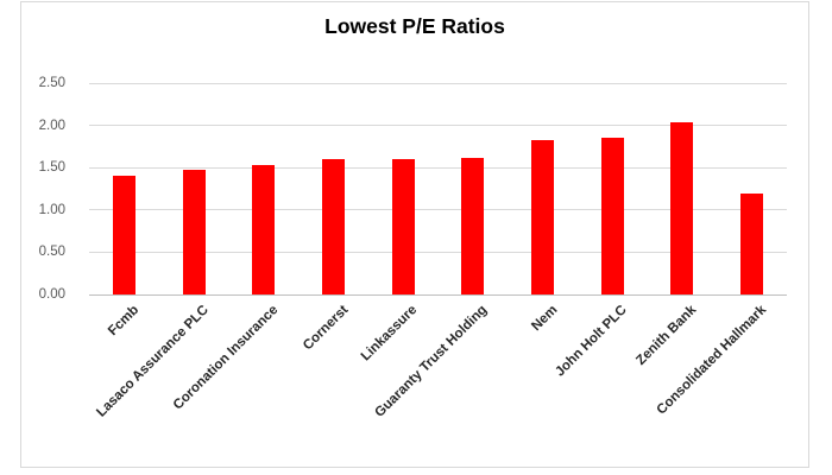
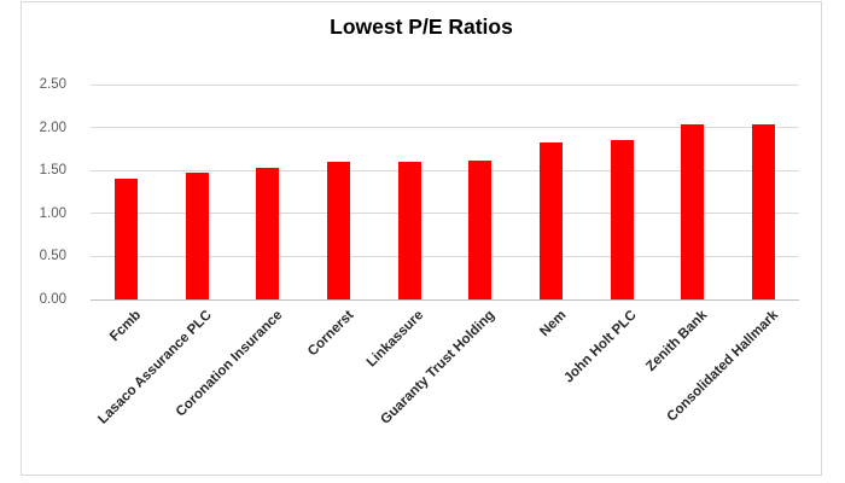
Consolidated Hallmark: 1.2 -> 2.0
